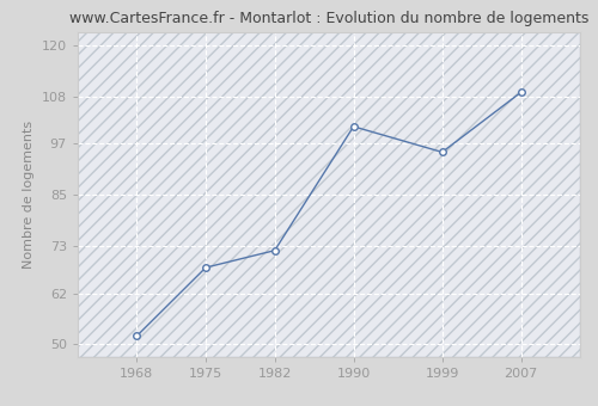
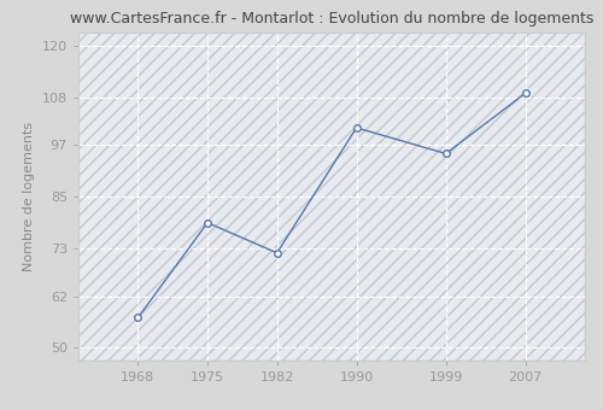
1968: 52 -> 57
1975: 68 -> 79
